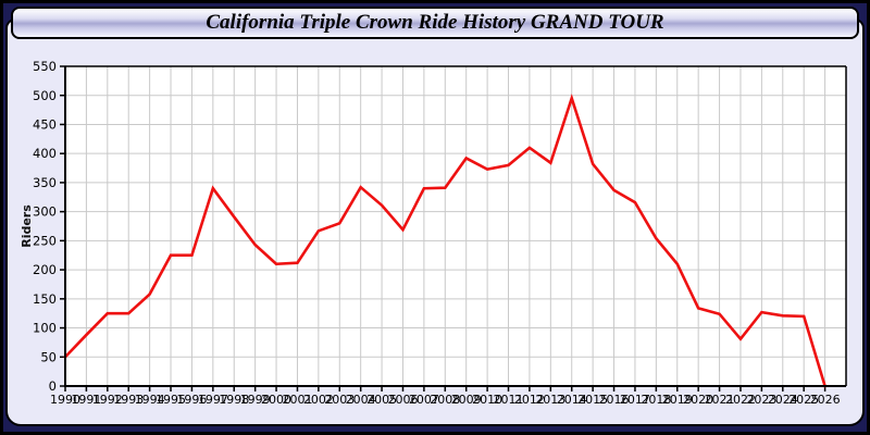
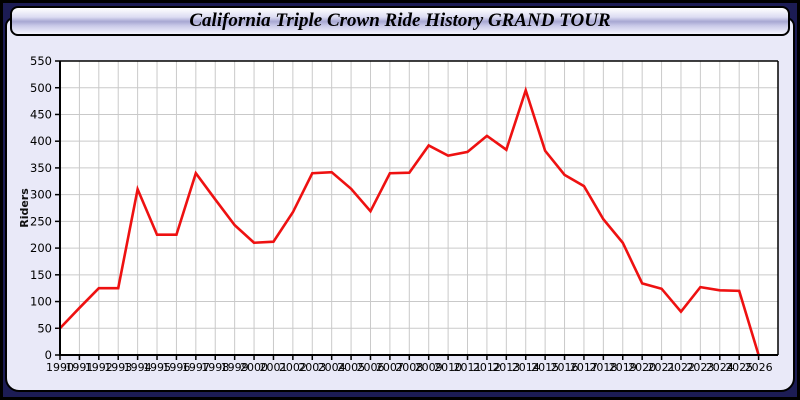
1994: 160 -> 310
2003: 280 -> 340
